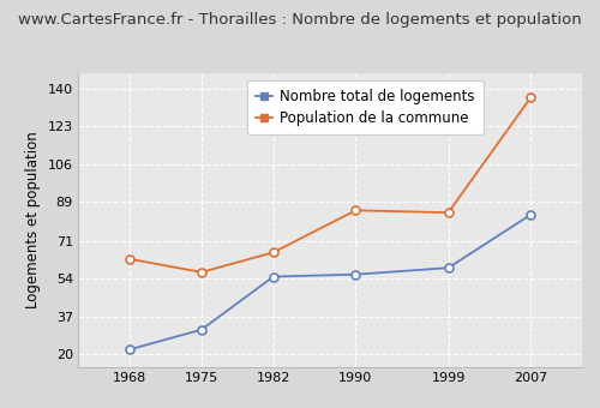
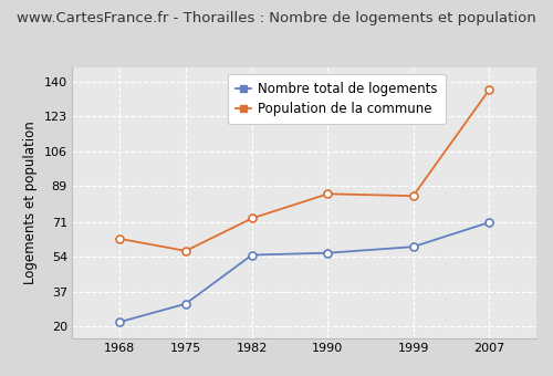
Population de la commune/1982: 66 -> 73
Nombre total de logements/2007: 83 -> 71
